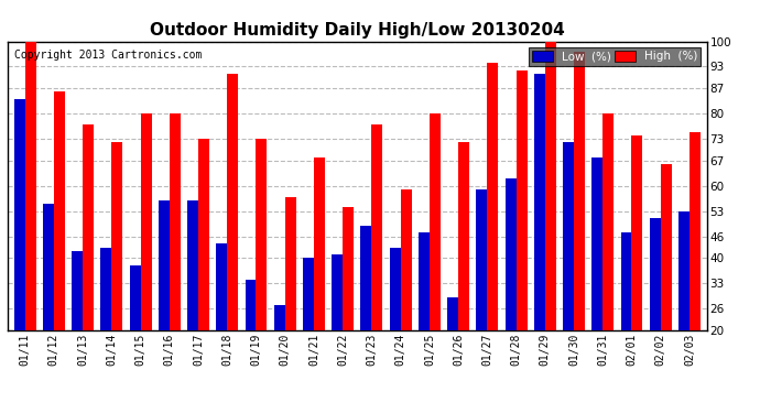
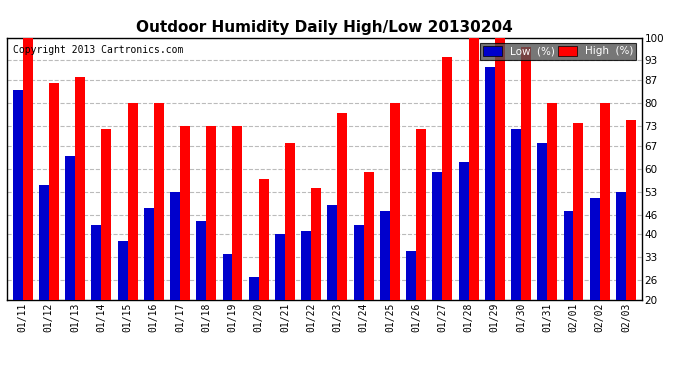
Low (%)/01/13: 42 -> 64
High (%)/01/13: 77 -> 88
Low (%)/01/16: 56 -> 48
Low (%)/01/17: 56 -> 53
High (%)/01/18: 91 -> 73
Low (%)/01/26: 29 -> 35
High (%)/01/28: 92 -> 100
High (%)/02/02: 66 -> 80
